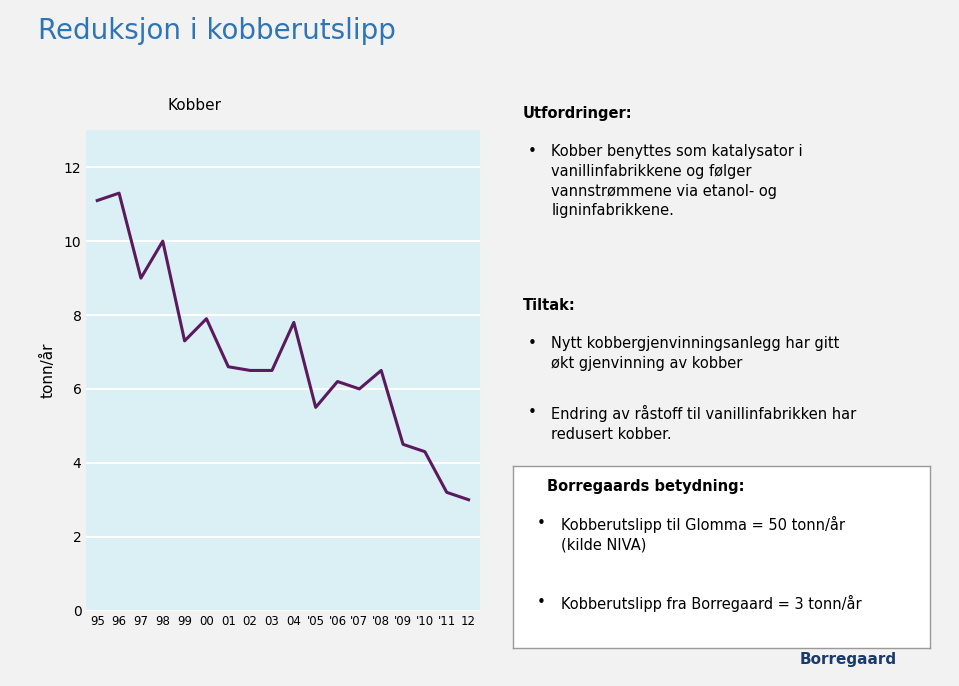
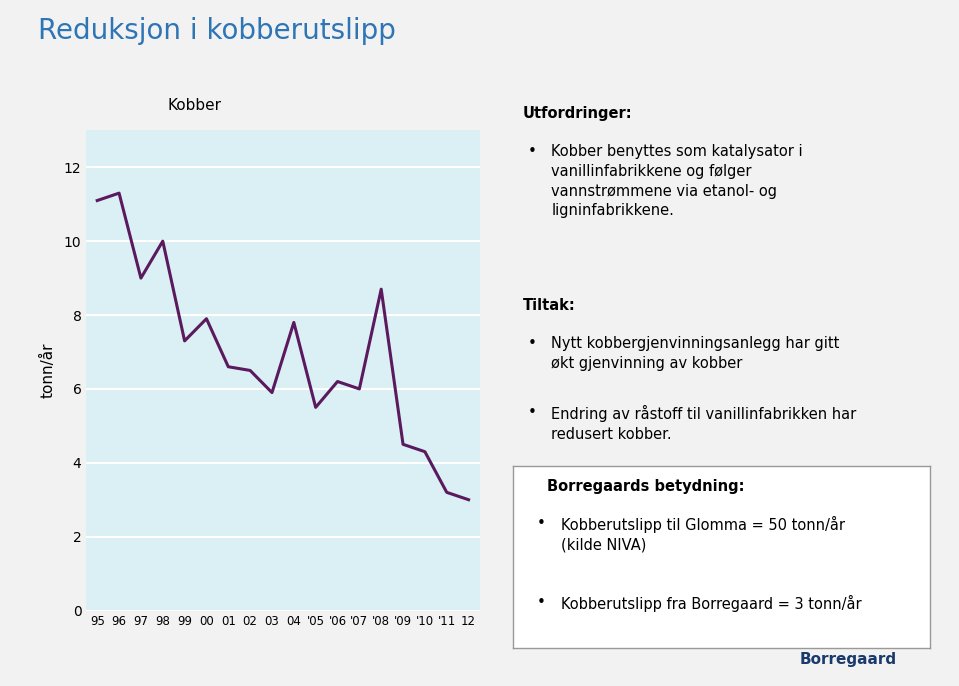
03: 6.5 -> 5.9
'08: 6.5 -> 8.7
